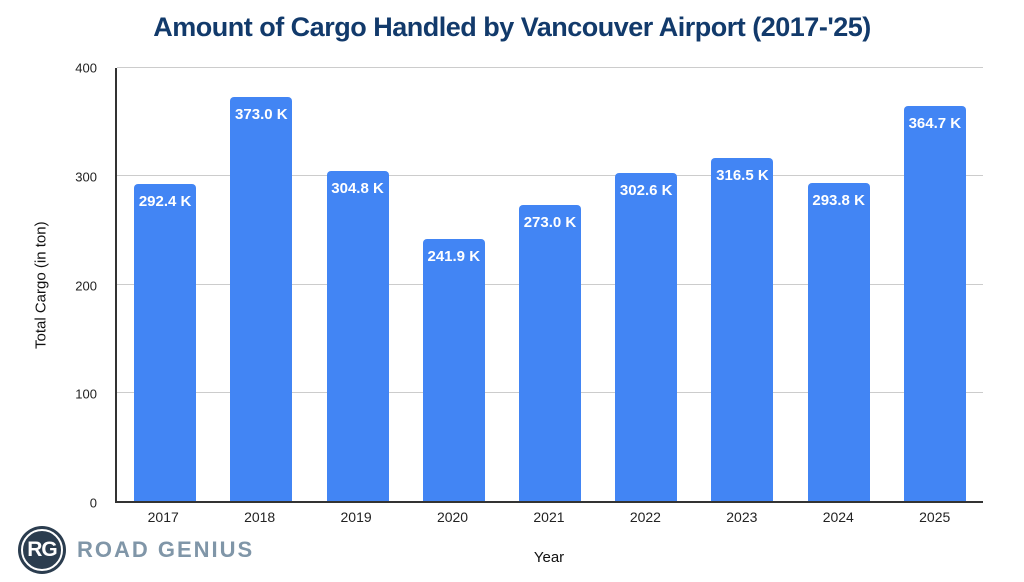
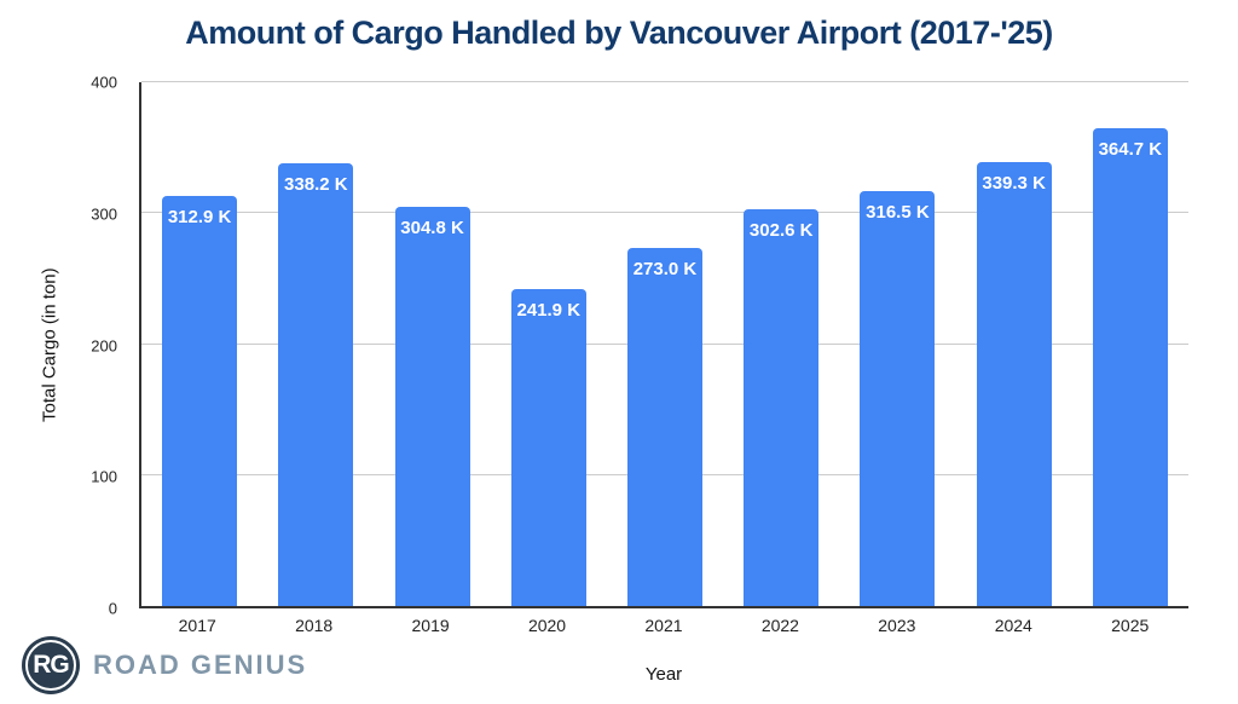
2017: 292.4 -> 312.9
2018: 373.0 -> 338.2
2024: 293.8 -> 339.3
